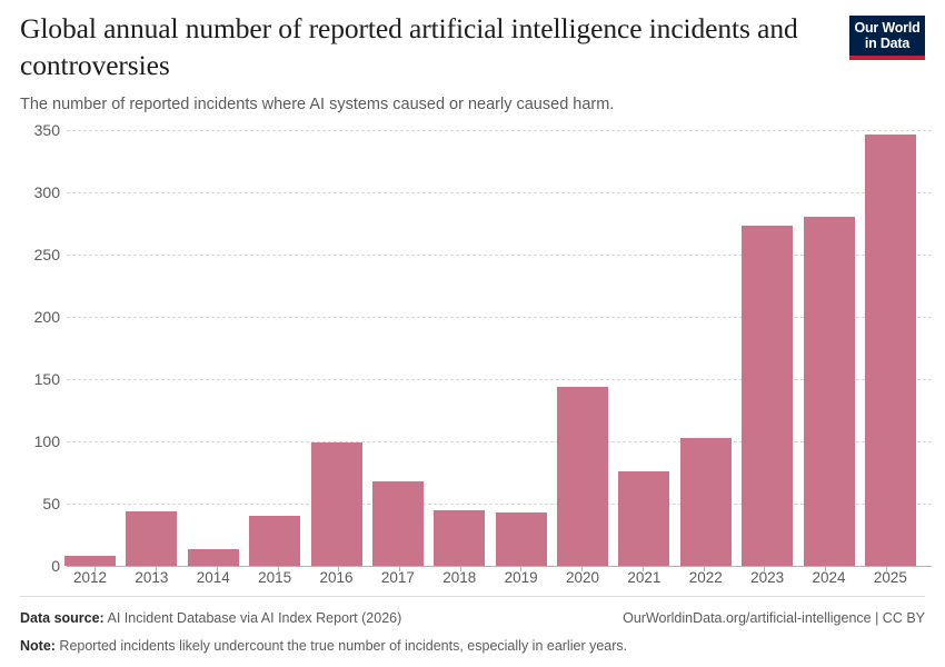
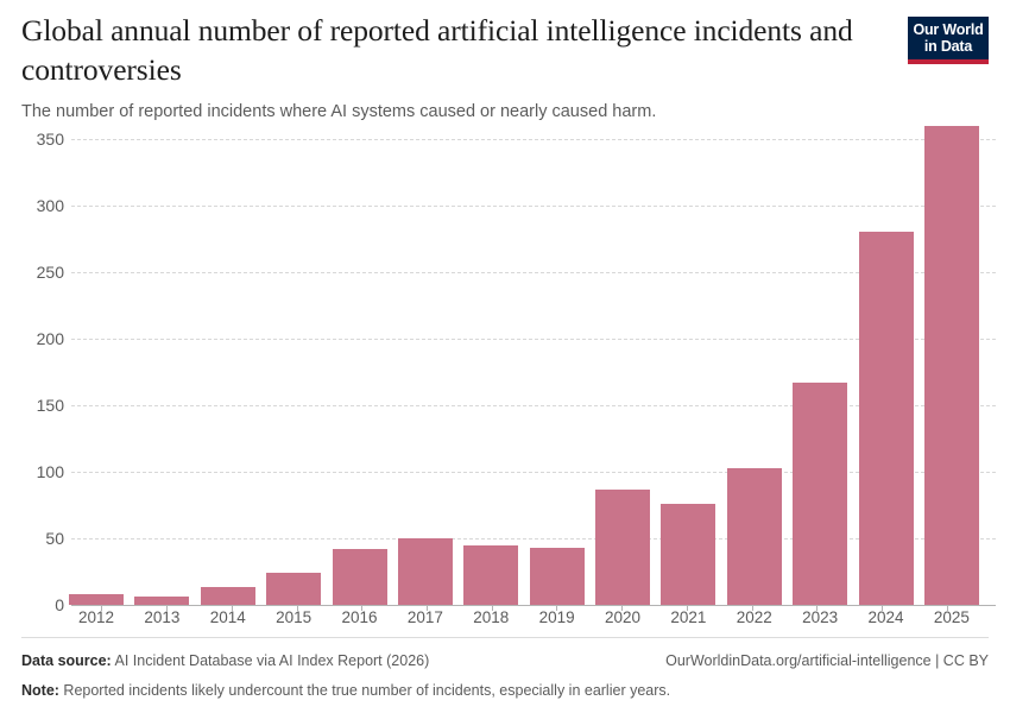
2013: 44 -> 6
2015: 40 -> 24
2016: 99 -> 42
2017: 68 -> 50
2020: 144 -> 87
2023: 273 -> 167
2025: 346 -> 360
